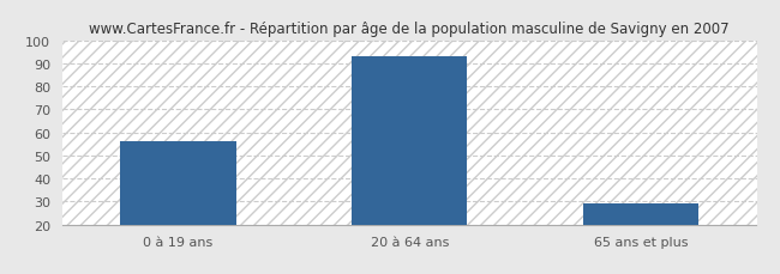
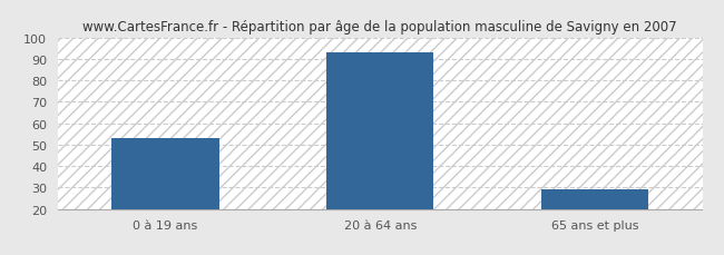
0 à 19 ans: 56 -> 53
